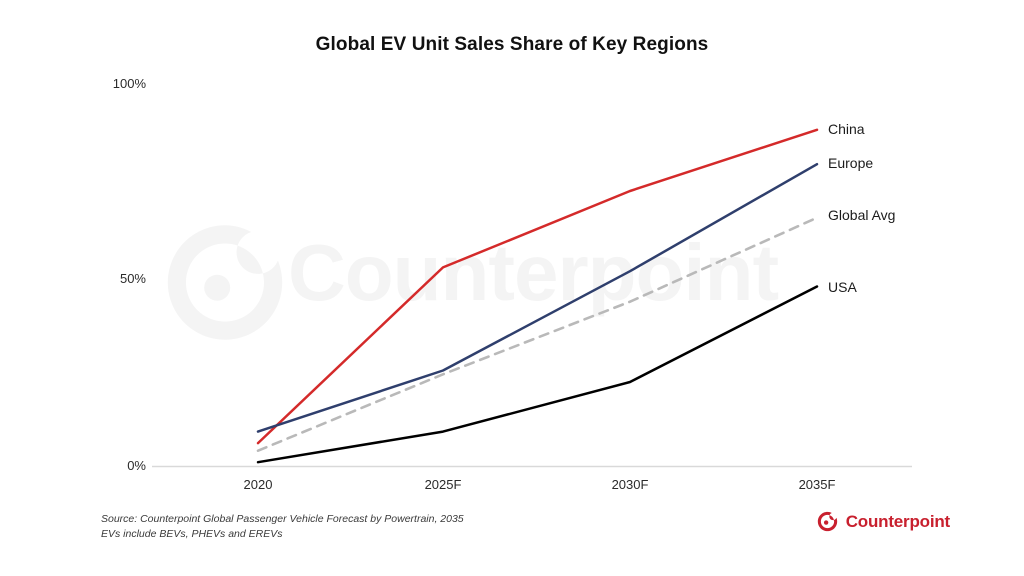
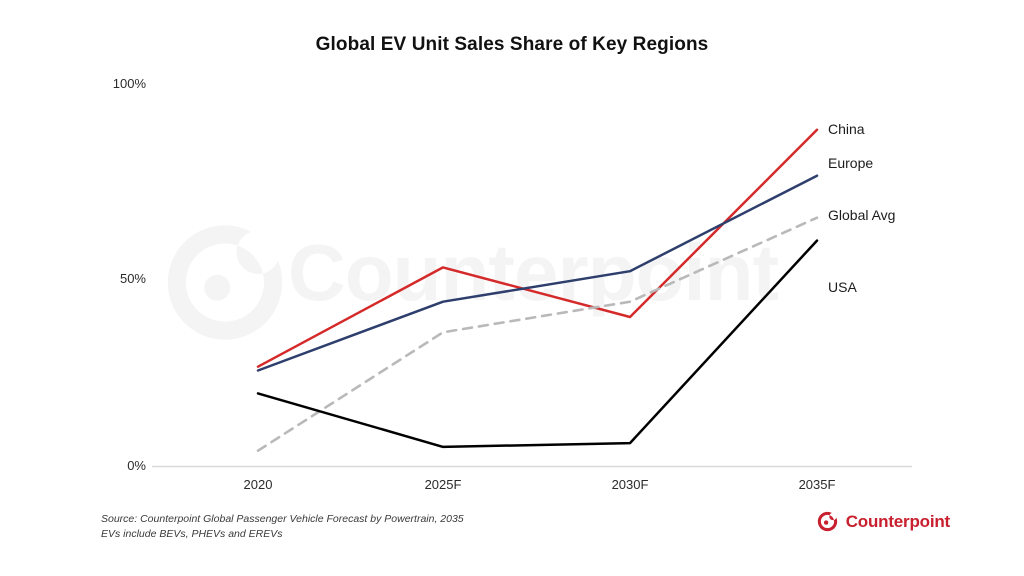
China/2020: 6% -> 26%
Europe/2020: 9% -> 25%
USA/2020: 1% -> 19%
Europe/2025F: 25% -> 43%
Global Avg/2025F: 24% -> 35%
USA/2025F: 9% -> 5%
China/2030F: 72% -> 39%
USA/2030F: 22% -> 6%
Europe/2035F: 79% -> 76%
USA/2035F: 47% -> 59%
